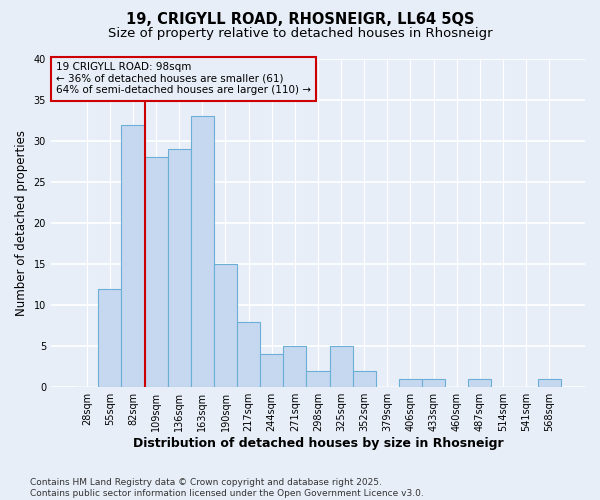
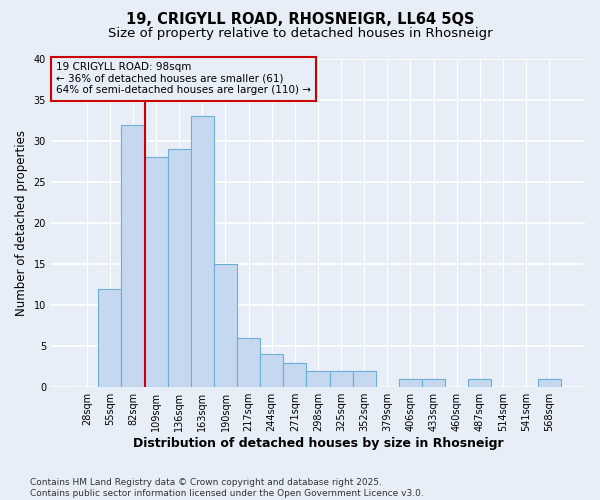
217sqm: 8 -> 6
271sqm: 5 -> 3
325sqm: 5 -> 2
